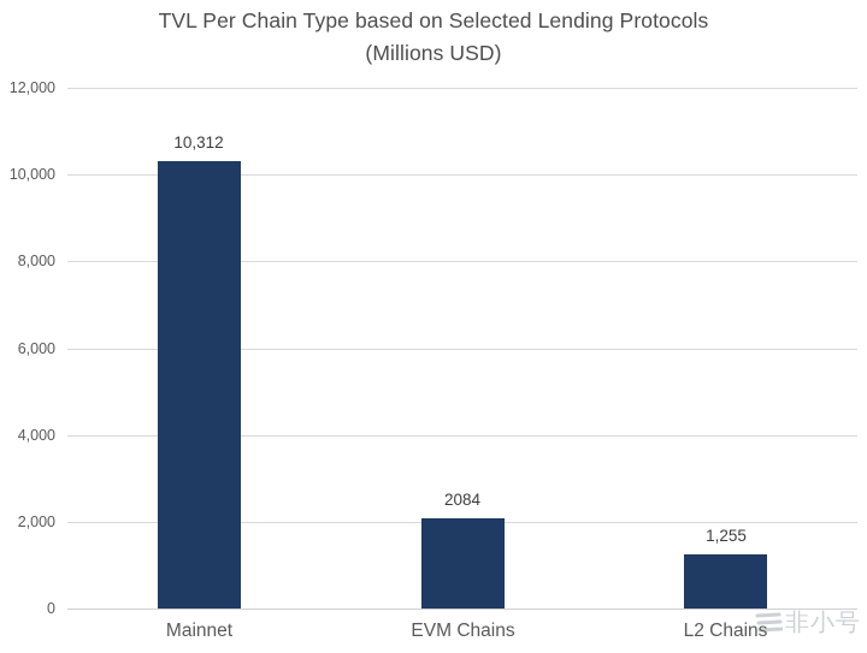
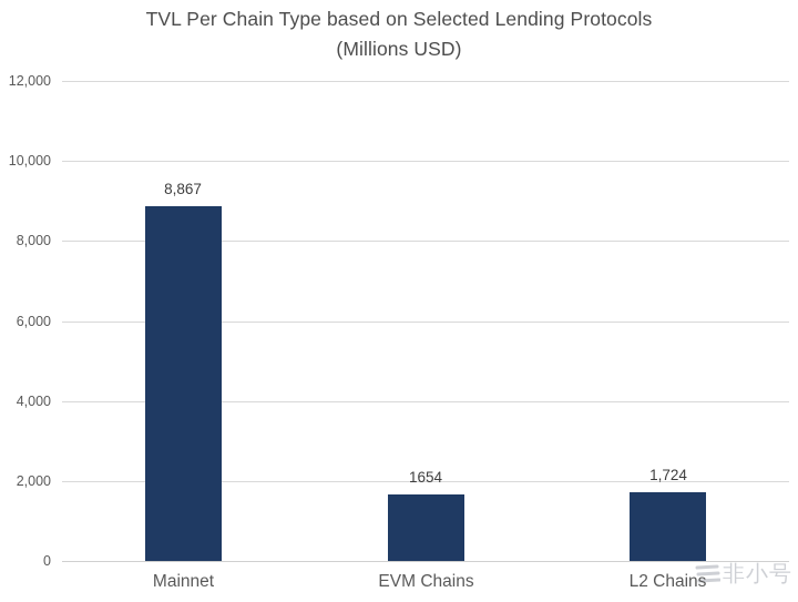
Mainnet: 10,312 -> 8,867
EVM Chains: 2084 -> 1654
L2 Chains: 1,255 -> 1,724
